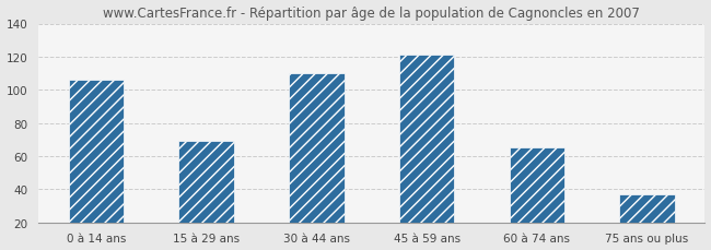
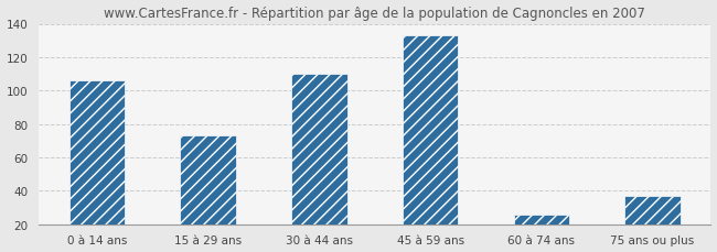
15 à 29 ans: 69 -> 73
45 à 59 ans: 121 -> 133
60 à 74 ans: 65 -> 26
